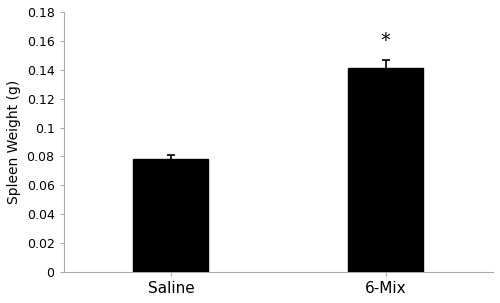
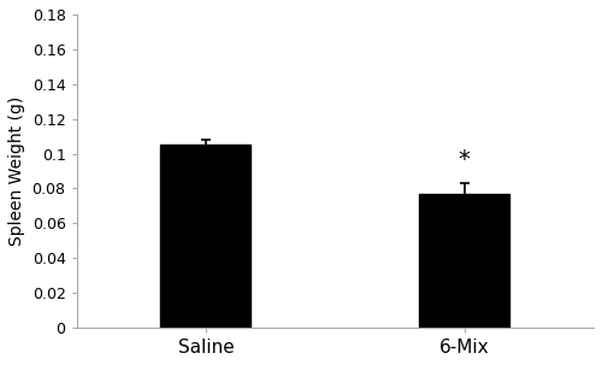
Saline: 0.078 -> 0.105
6-Mix: 0.141 -> 0.077
